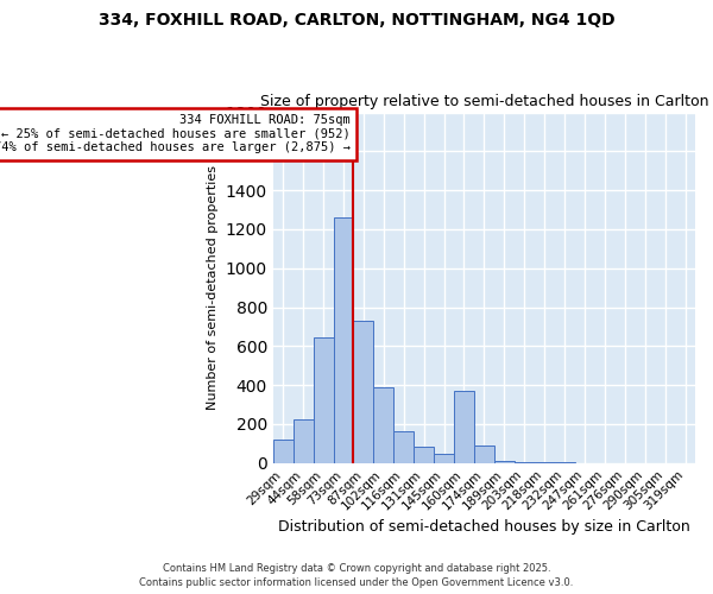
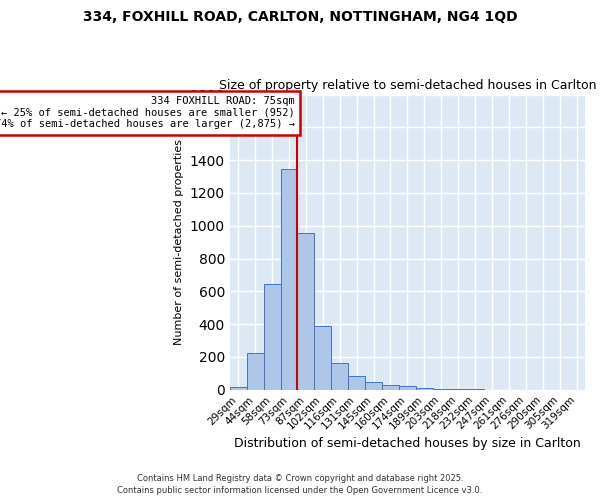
29sqm: 120 -> 20
73sqm: 1260 -> 1340
87sqm: 730 -> 960
160sqm: 370 -> 30
174sqm: 90 -> 20
